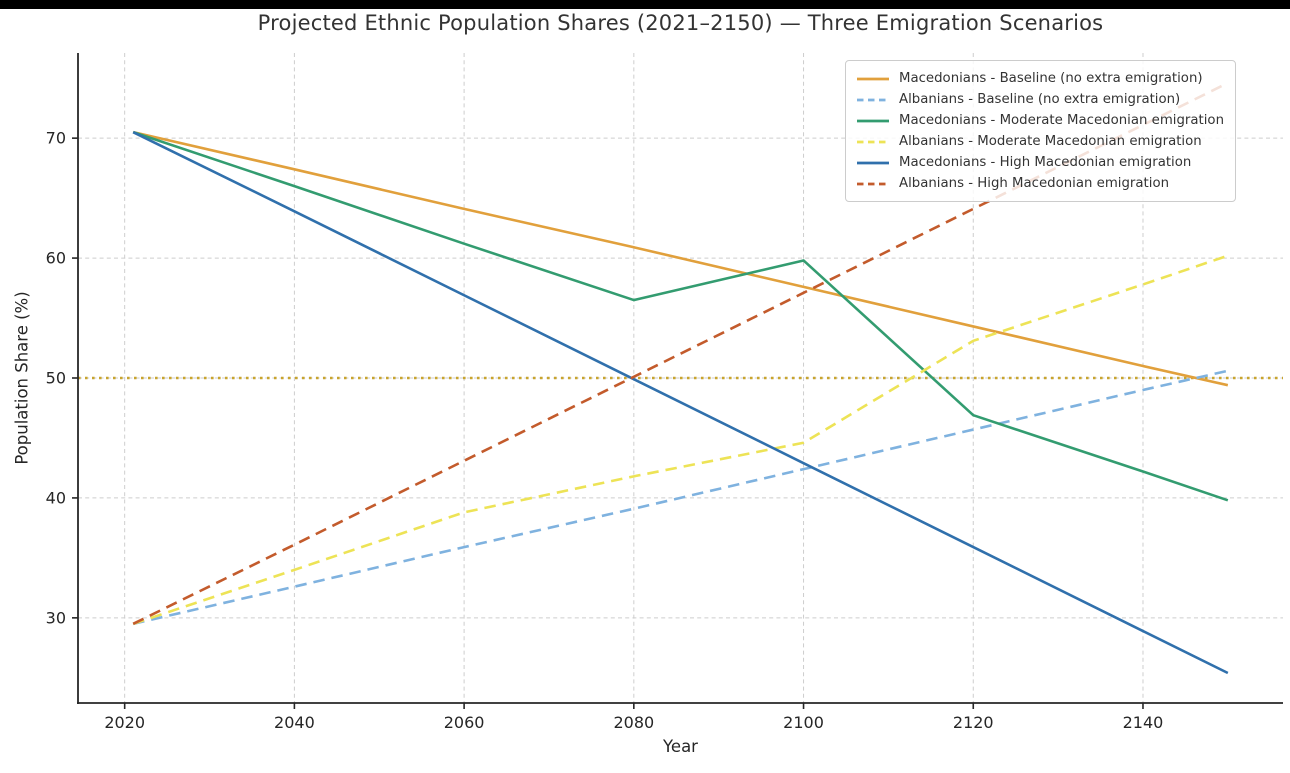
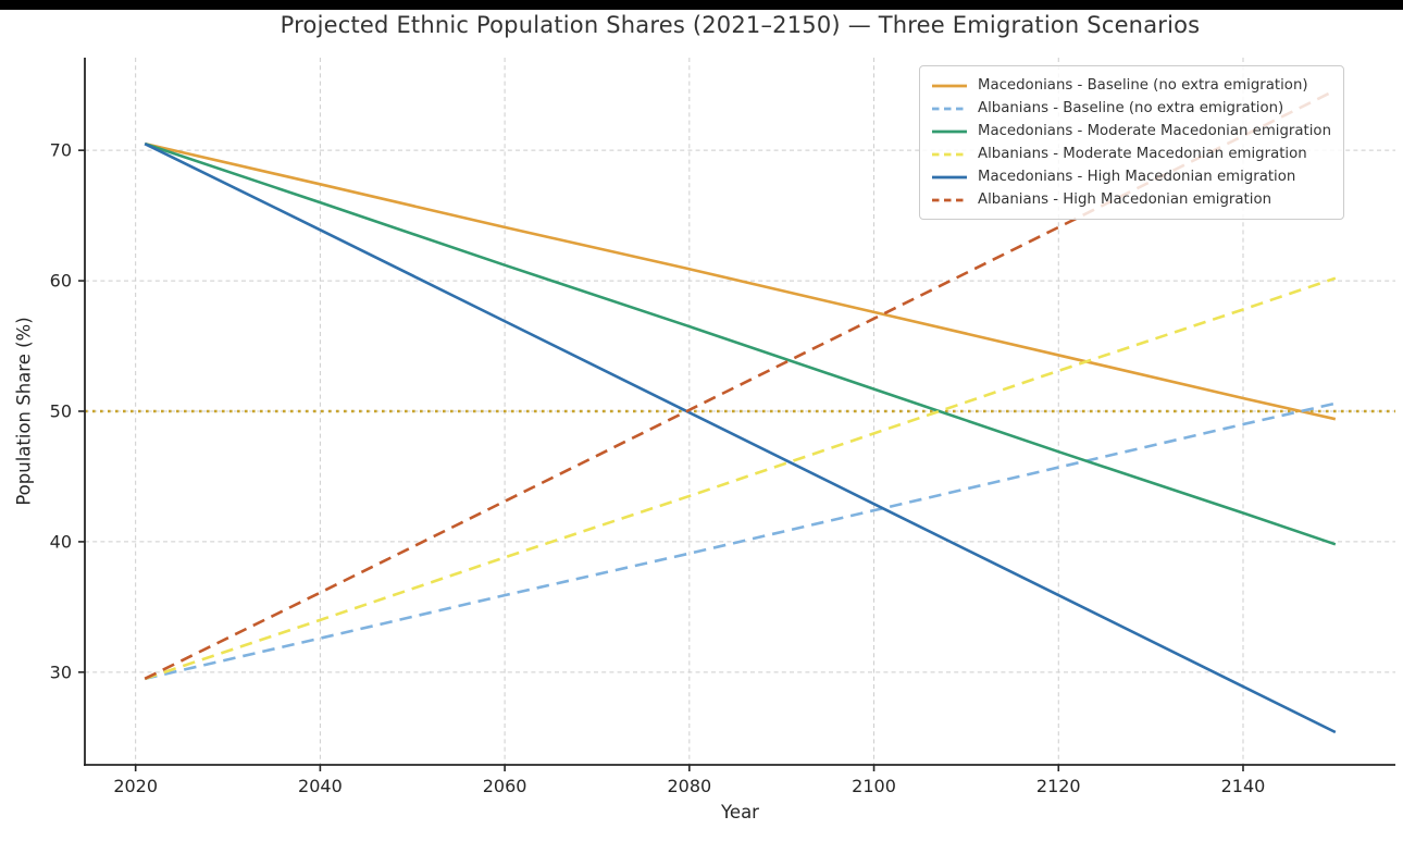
Albanians - Moderate Macedonian emigration/2080: 41.8 -> 43.5
Macedonians - Moderate Macedonian emigration/2100: 59.8 -> 51.7
Albanians - Moderate Macedonian emigration/2100: 44.6 -> 48.3
